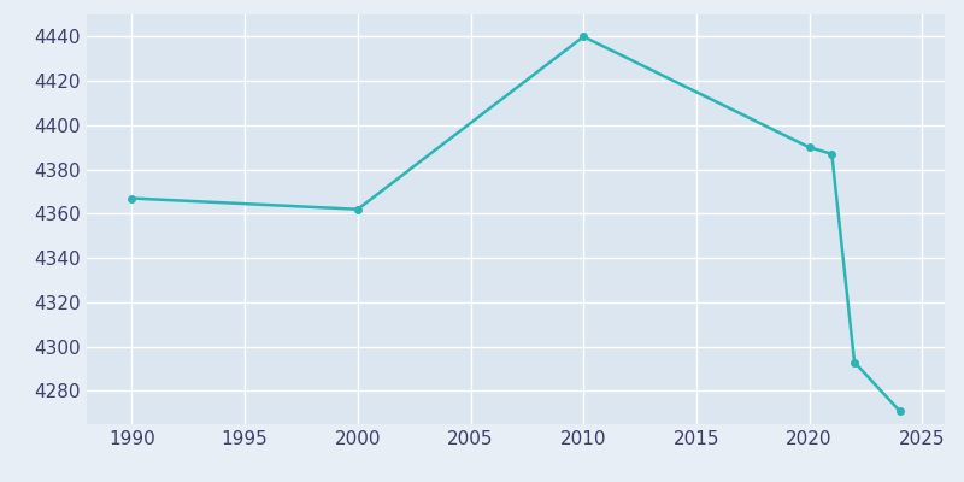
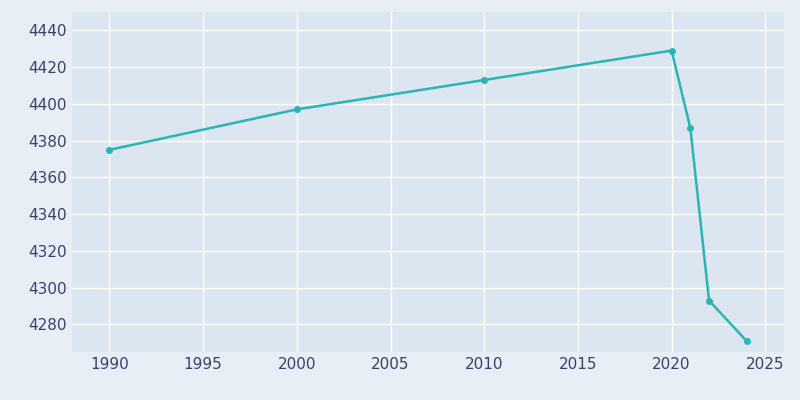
1990: 4367 -> 4375
2000: 4362 -> 4397
2010: 4440 -> 4413
2020: 4390 -> 4429
